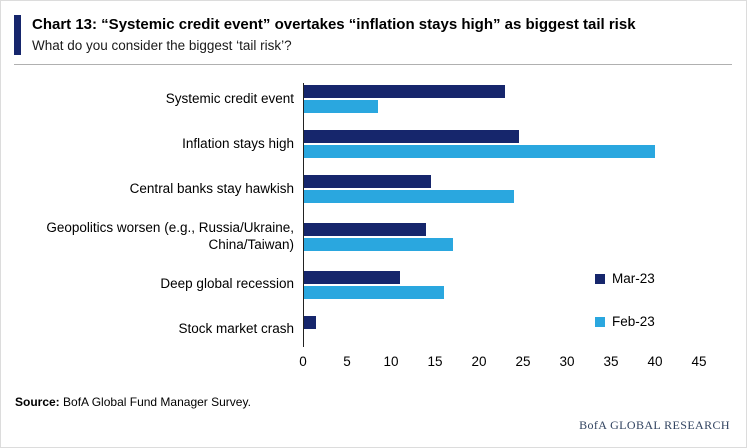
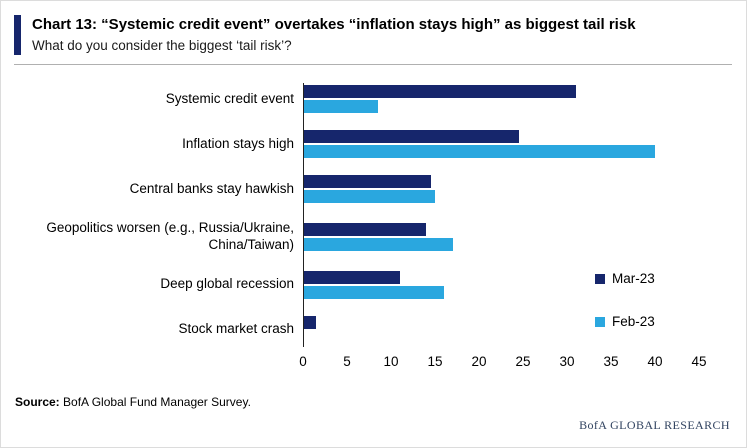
Mar-23/Systemic credit event: 23 -> 31
Feb-23/Central banks stay hawkish: 24 -> 15
